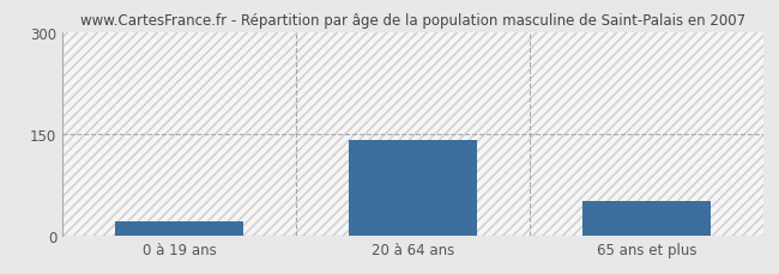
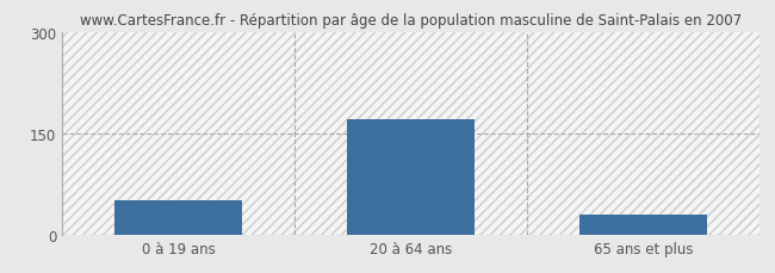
0 à 19 ans: 20 -> 50
20 à 64 ans: 140 -> 170
65 ans et plus: 50 -> 30
